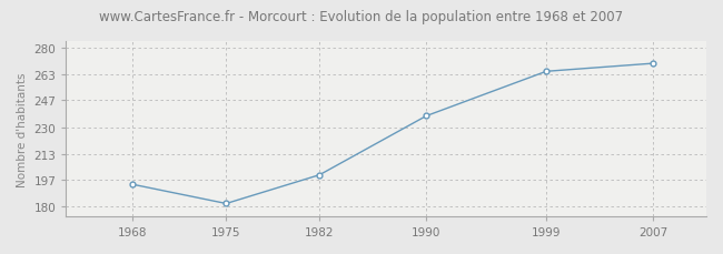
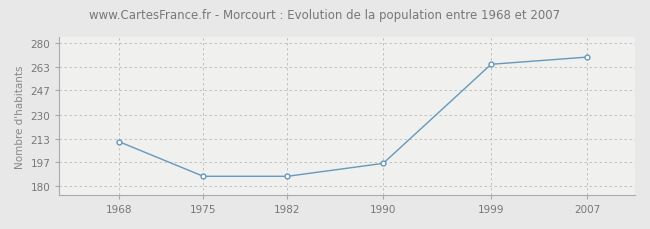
1968: 194 -> 211
1975: 182 -> 187
1982: 200 -> 187
1990: 237 -> 196
